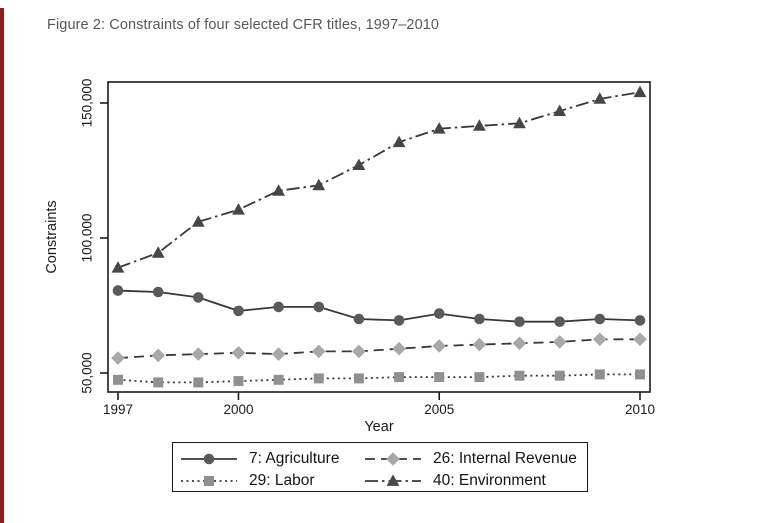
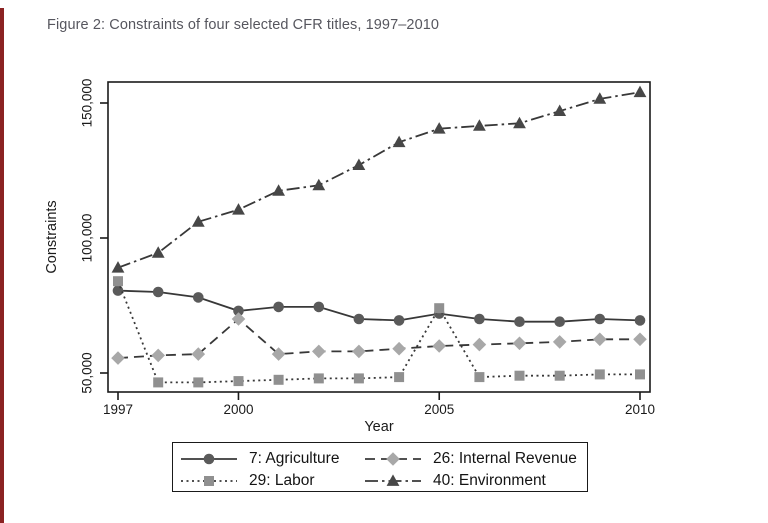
29: Labor/1997: 48000 -> 84000
26: Internal Revenue/2000: 58000 -> 70000
29: Labor/2005: 48000 -> 74000
